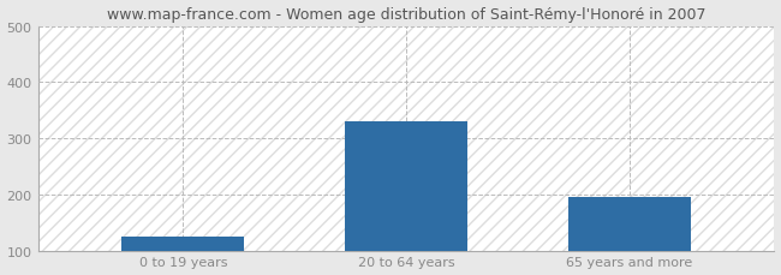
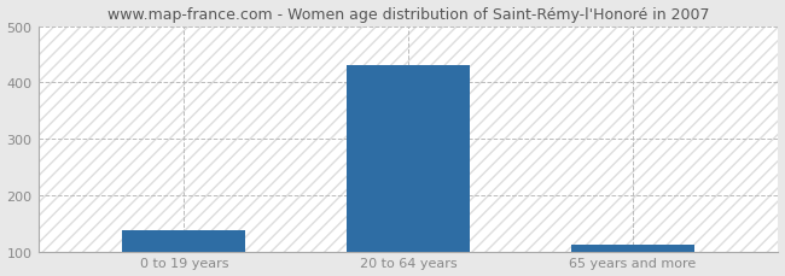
0 to 19 years: 125 -> 138
20 to 64 years: 330 -> 431
65 years and more: 195 -> 113
